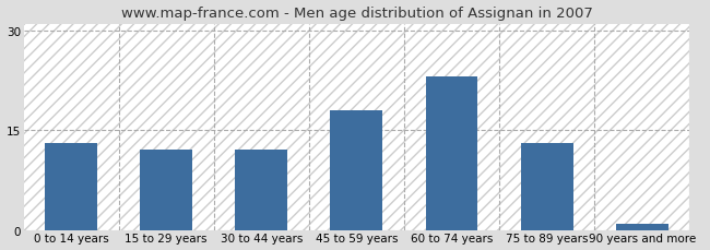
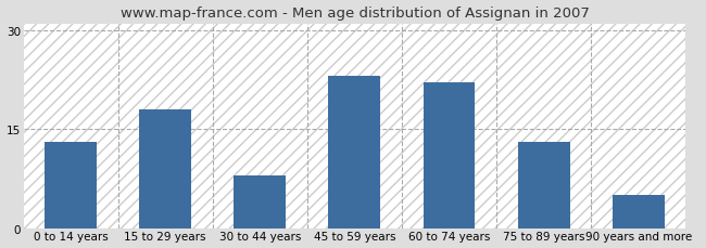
15 to 29 years: 12 -> 18
30 to 44 years: 12 -> 8
45 to 59 years: 18 -> 23
60 to 74 years: 23 -> 22
90 years and more: 1 -> 5
